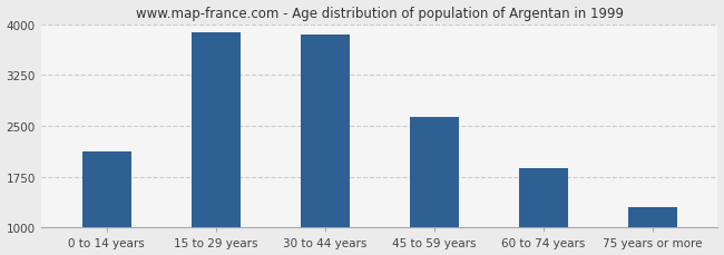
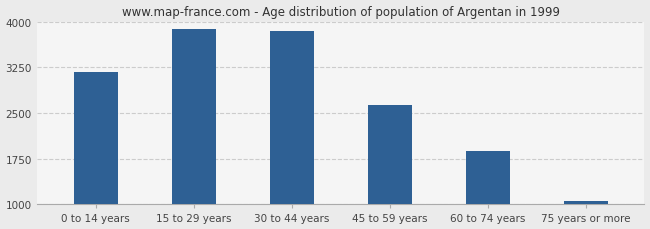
0 to 14 years: 2120 -> 3170
75 years or more: 1300 -> 1060
